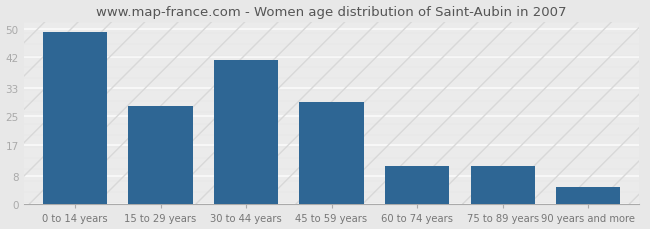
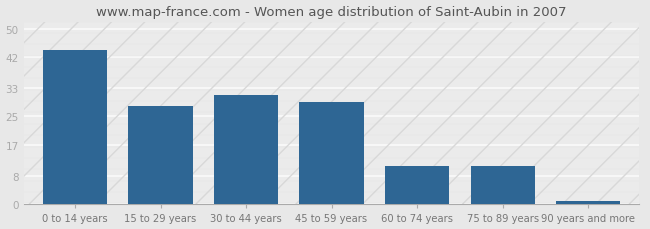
0 to 14 years: 49 -> 44
30 to 44 years: 41 -> 31
90 years and more: 5 -> 1
